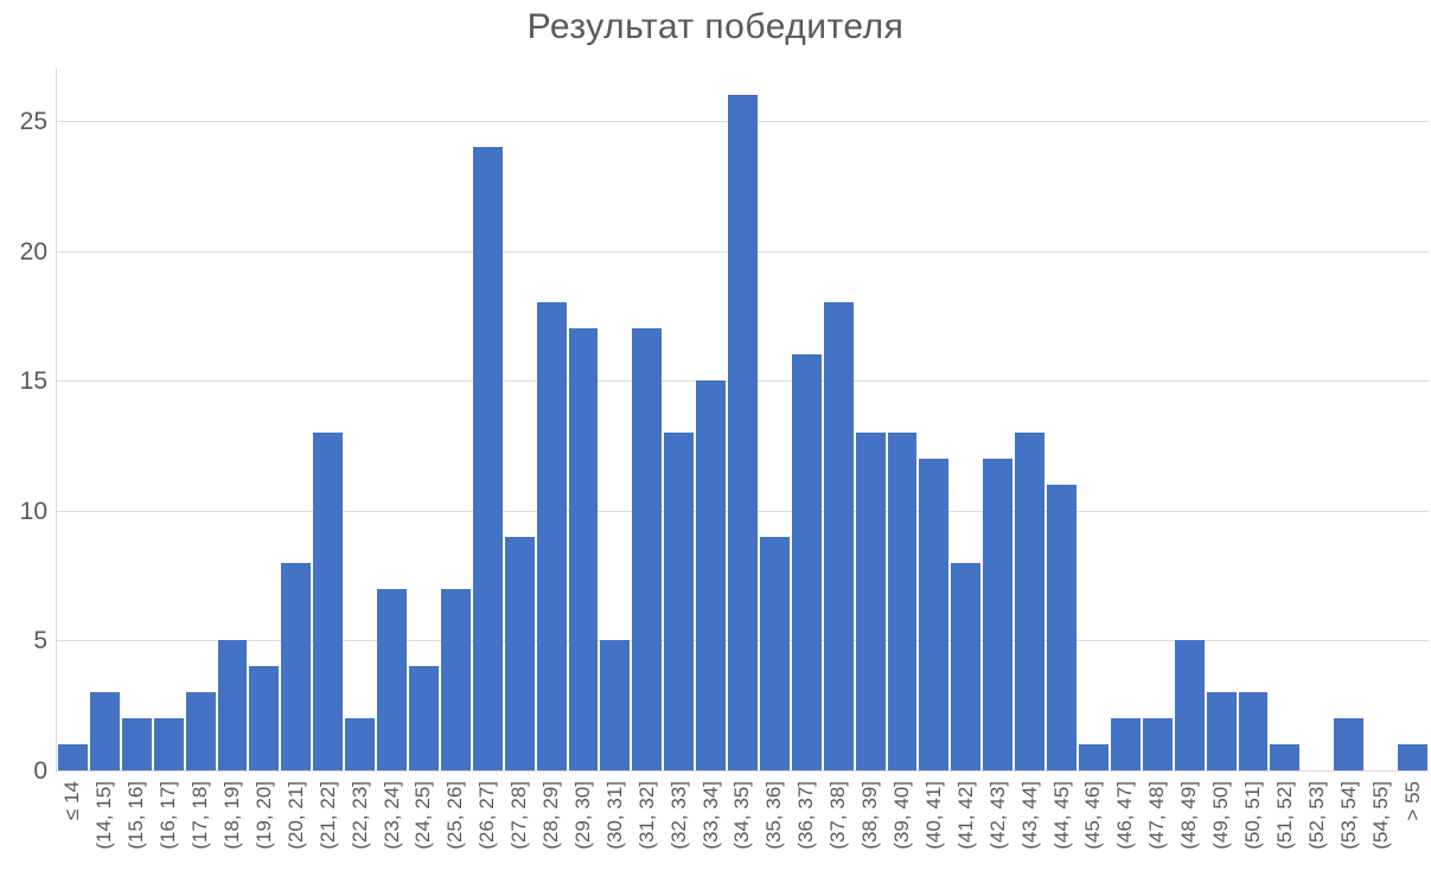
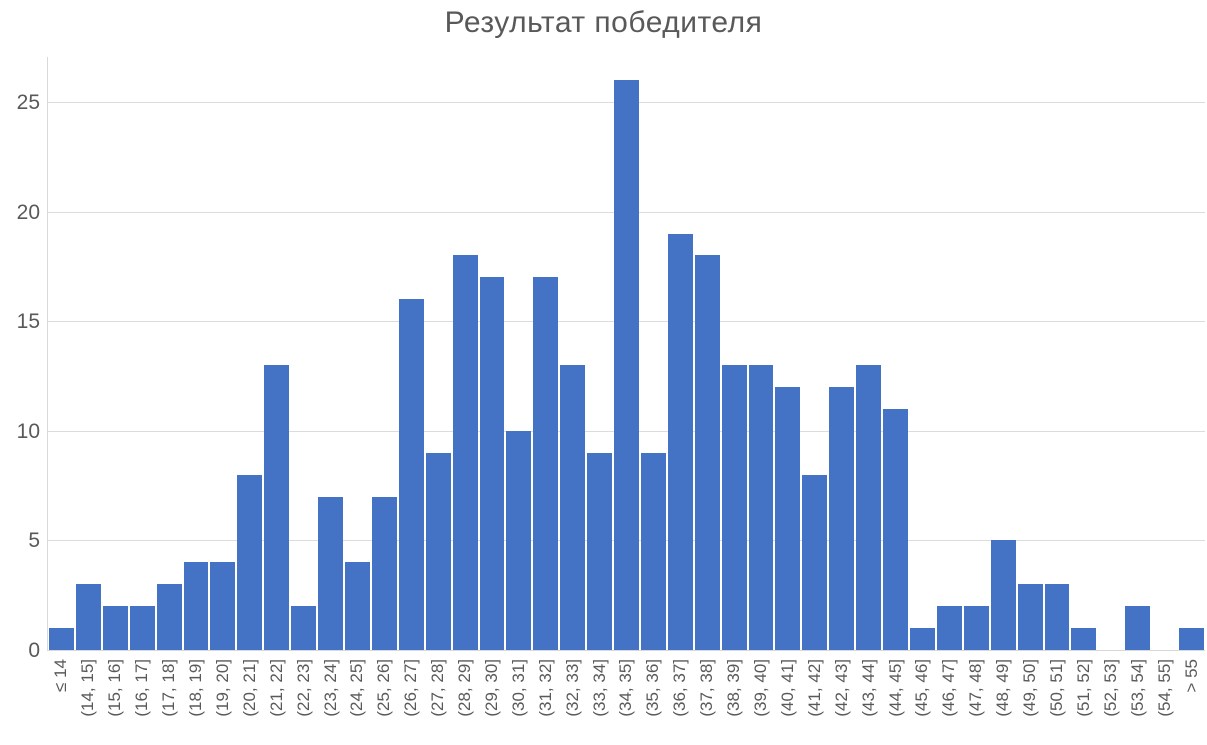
(18, 19]: 5 -> 4
(26, 27]: 24 -> 16
(30, 31]: 5 -> 10
(33, 34]: 15 -> 9
(36, 37]: 16 -> 19
